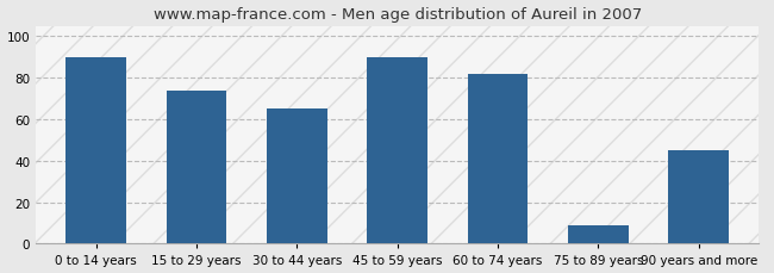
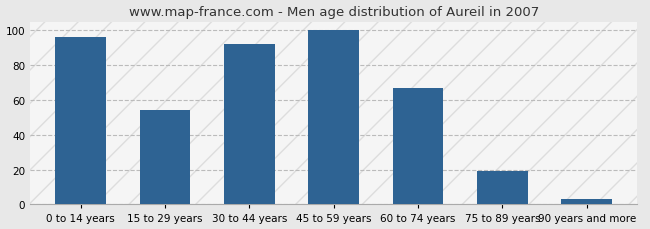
0 to 14 years: 90 -> 96
15 to 29 years: 74 -> 54
30 to 44 years: 65 -> 92
45 to 59 years: 90 -> 100
60 to 74 years: 82 -> 67
75 to 89 years: 9 -> 19
90 years and more: 45 -> 3
